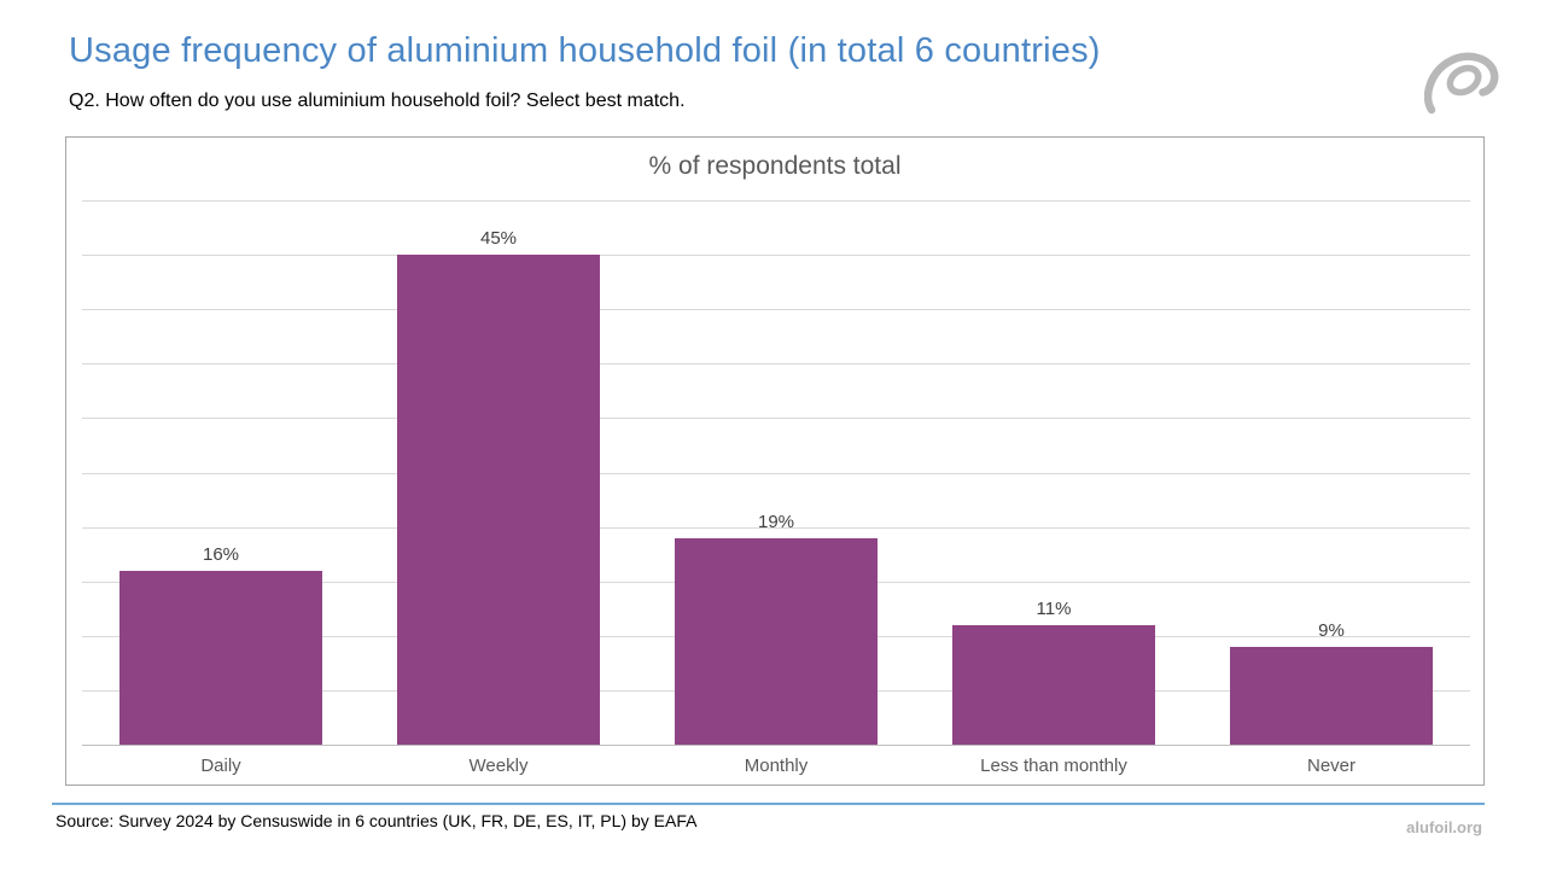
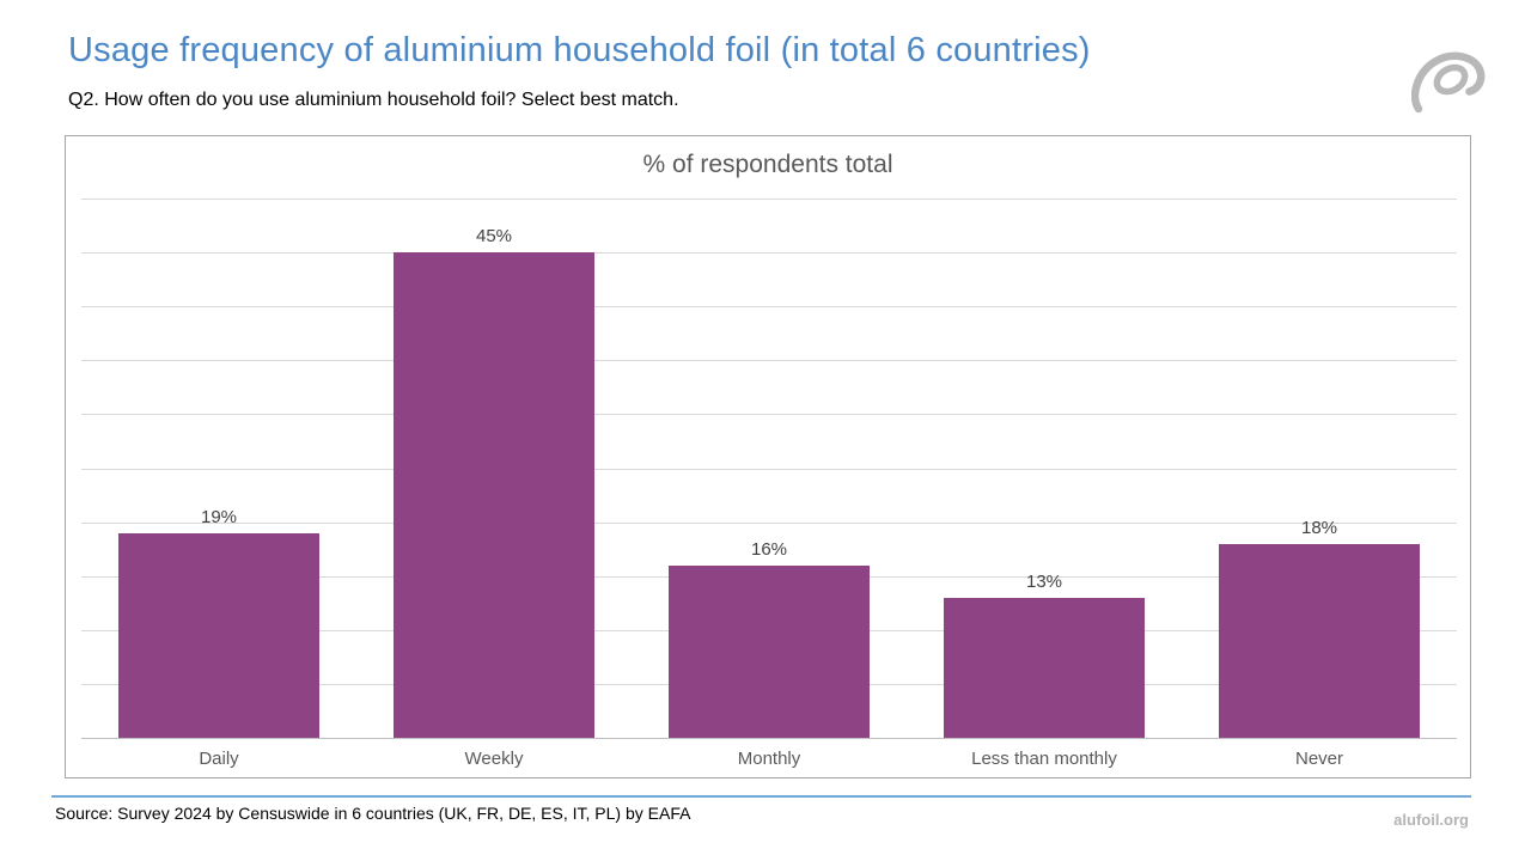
Daily: 16% -> 19%
Monthly: 19% -> 16%
Less than monthly: 11% -> 13%
Never: 9% -> 18%
